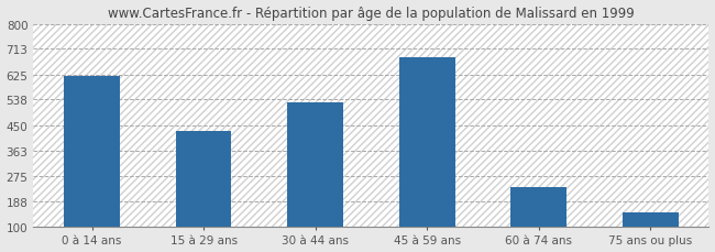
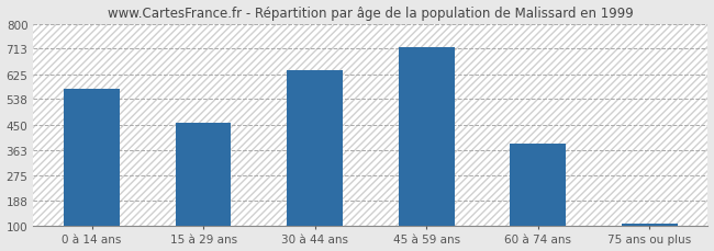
0 à 14 ans: 620 -> 575
15 à 29 ans: 430 -> 455
30 à 44 ans: 530 -> 638
45 à 59 ans: 685 -> 718
60 à 74 ans: 235 -> 385
75 ans ou plus: 150 -> 107
